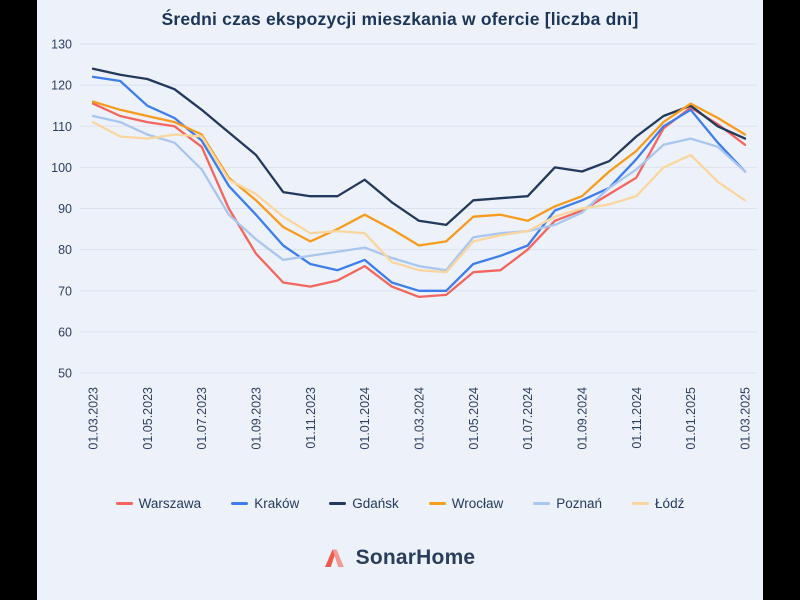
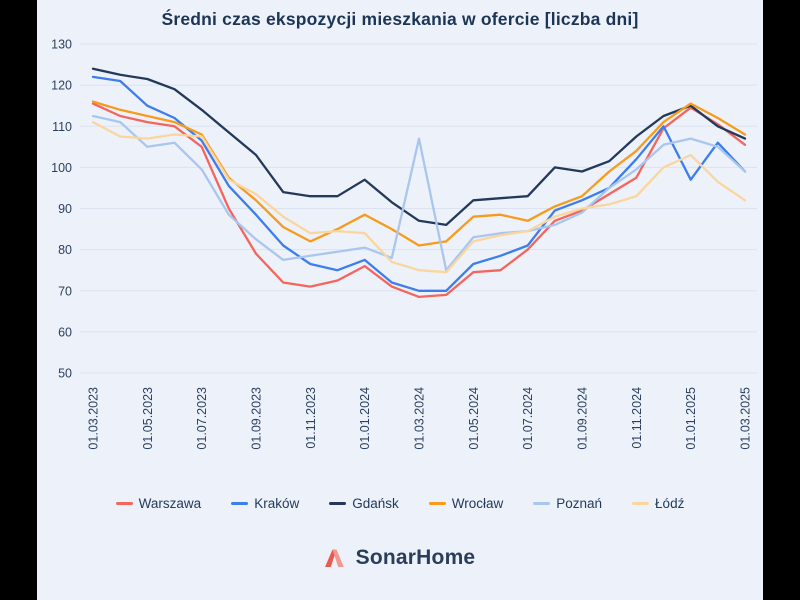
Poznań/01.05.2023: 108 -> 105
Poznań/01.03.2024: 76 -> 107
Kraków/01.01.2025: 114 -> 97
